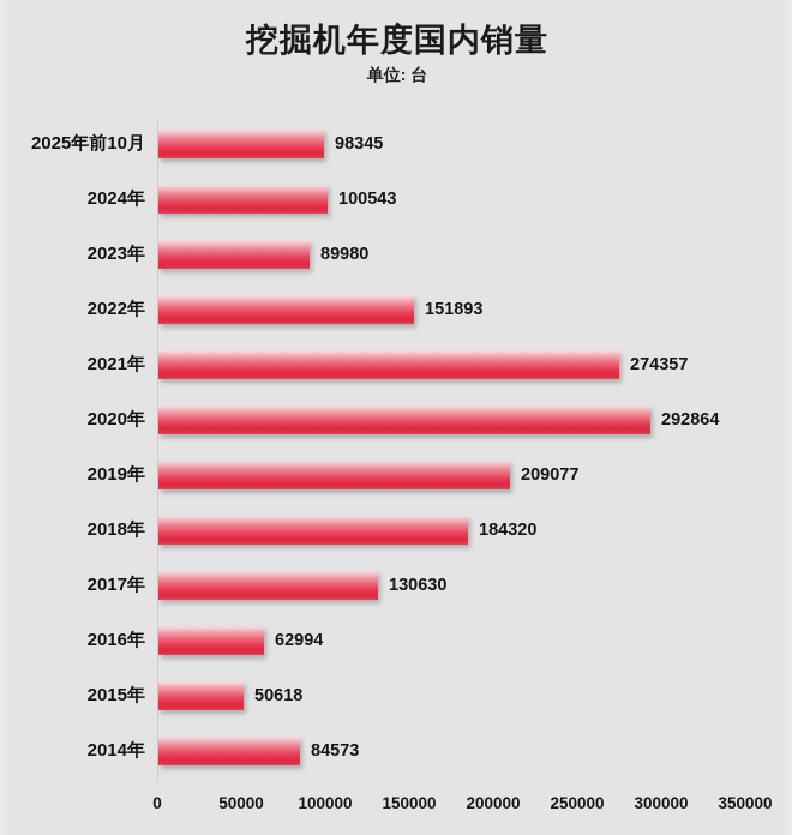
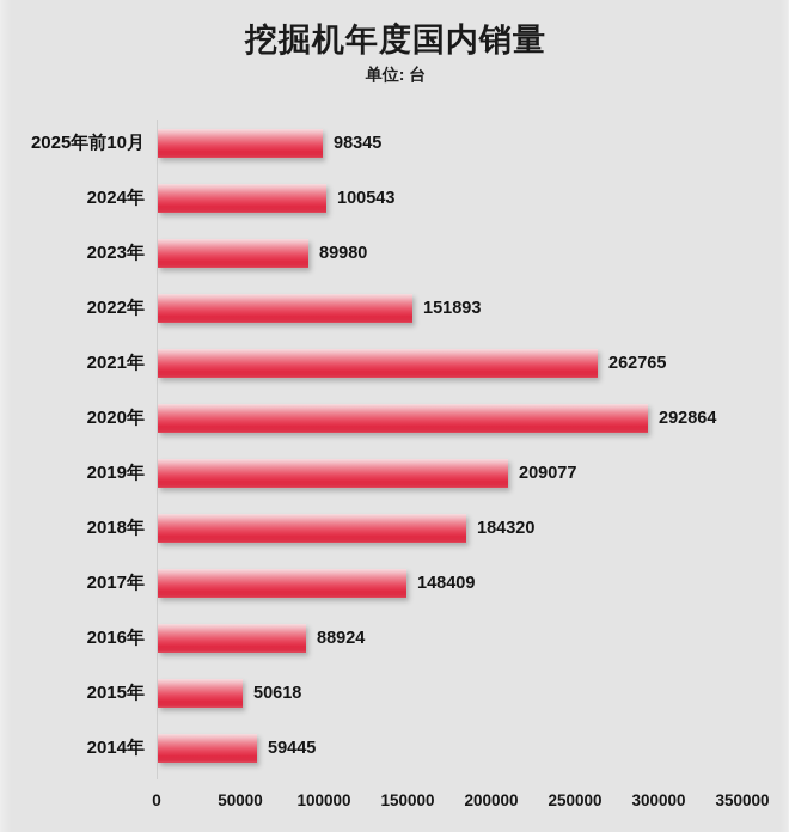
2021年: 274357 -> 262765
2017年: 130630 -> 148409
2016年: 62994 -> 88924
2014年: 84573 -> 59445
